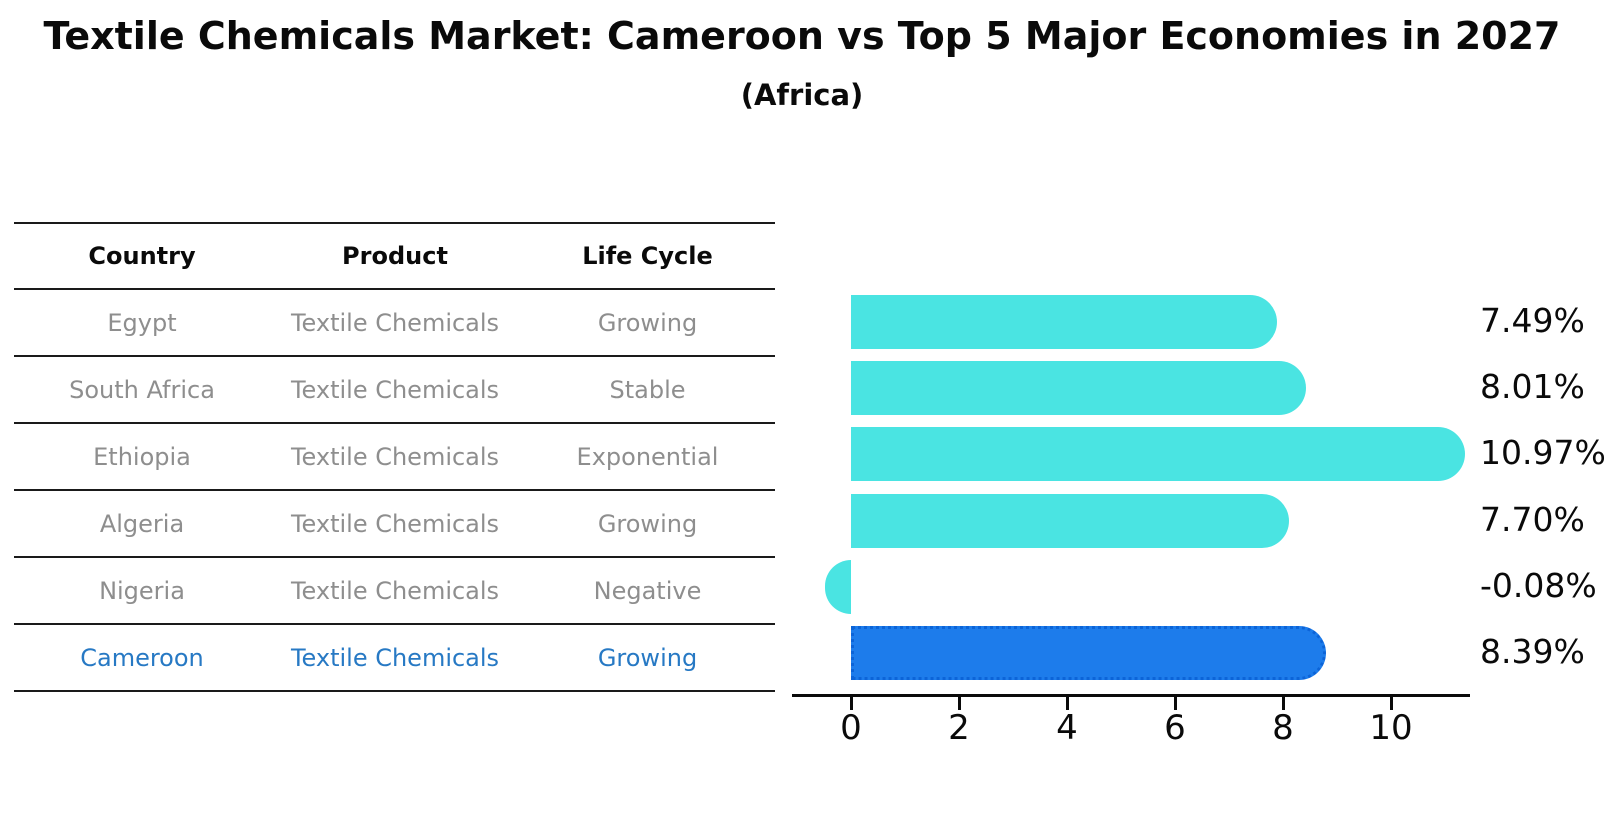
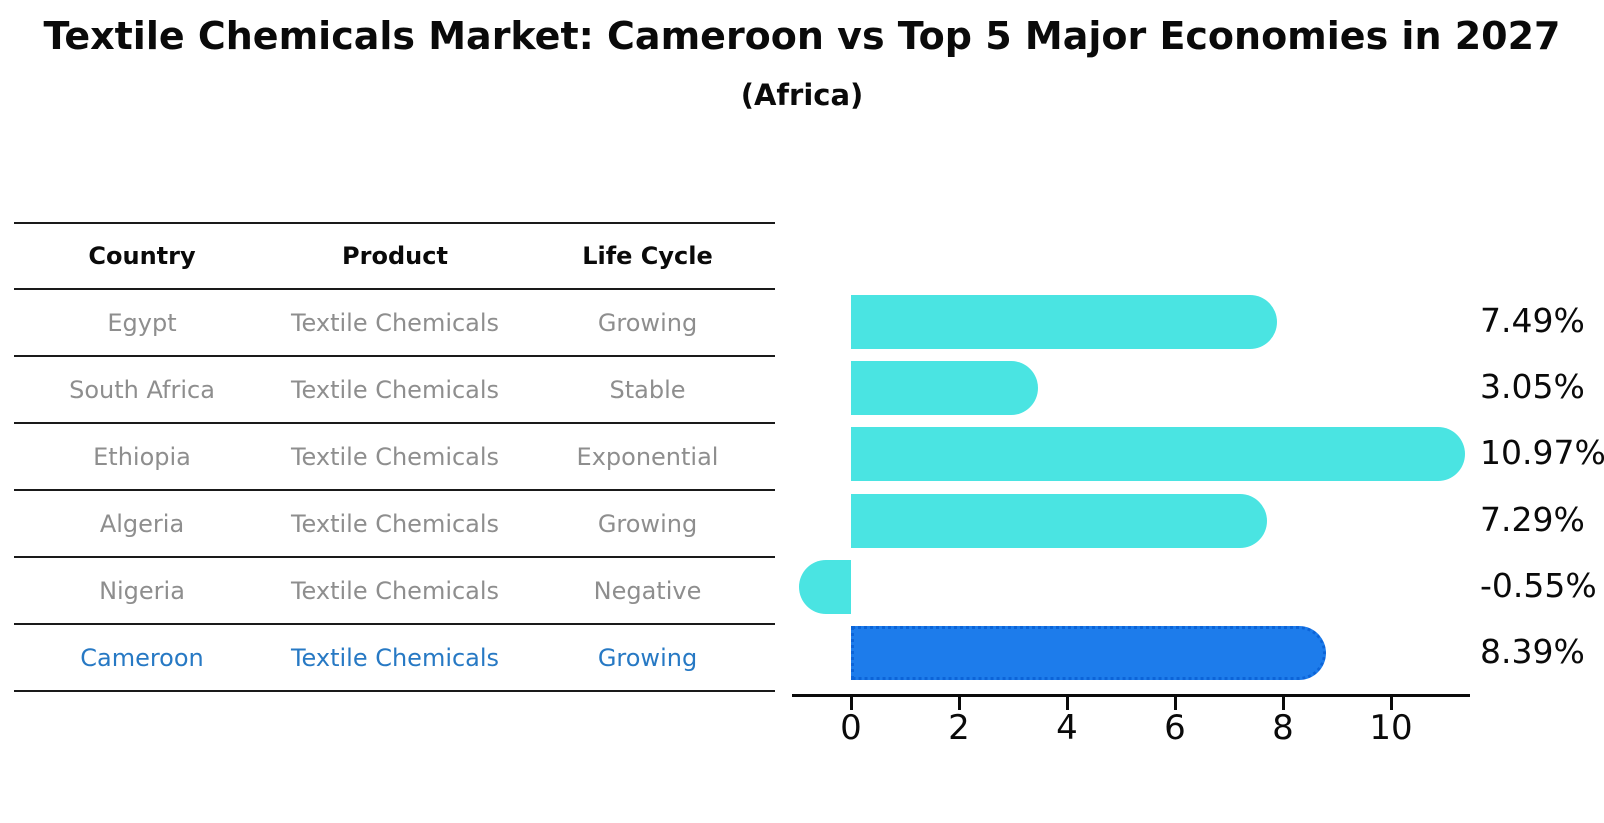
South Africa: 8.01% -> 3.05%
Algeria: 7.70% -> 7.29%
Nigeria: -0.08% -> -0.55%
